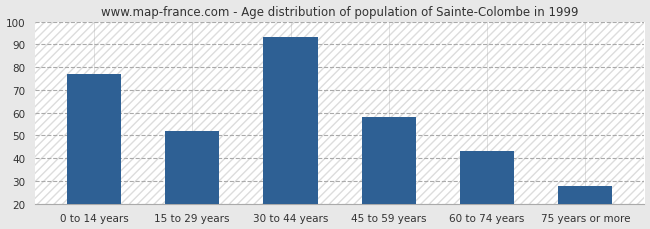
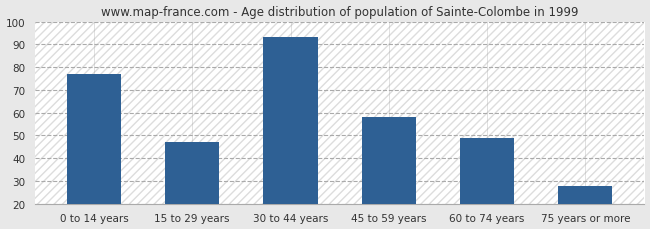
15 to 29 years: 52 -> 47
60 to 74 years: 43 -> 49
